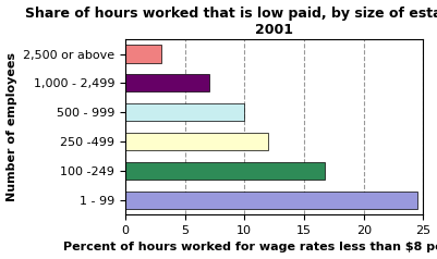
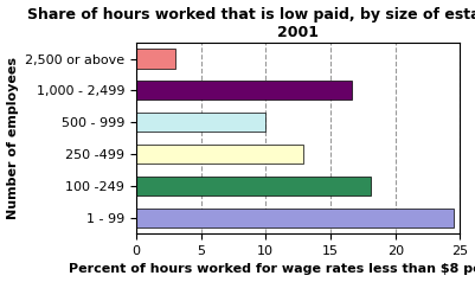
1,000 - 2,499: 7.0 -> 16.6
250 -499: 12.0 -> 12.9
100 -249: 16.7 -> 18.1
